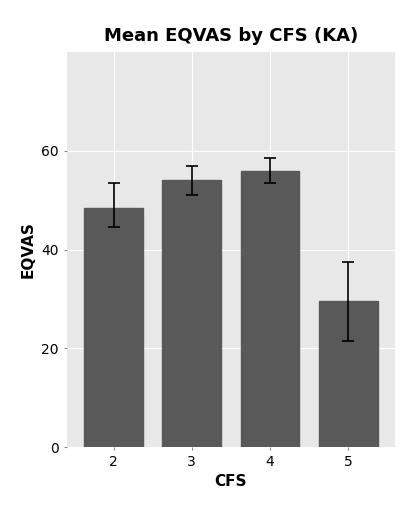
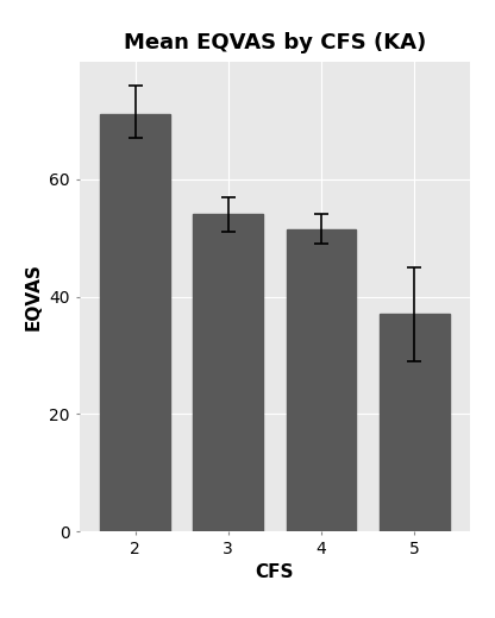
2: 48.5 -> 71.0
4: 56.0 -> 51.5
5: 29.5 -> 37.0
